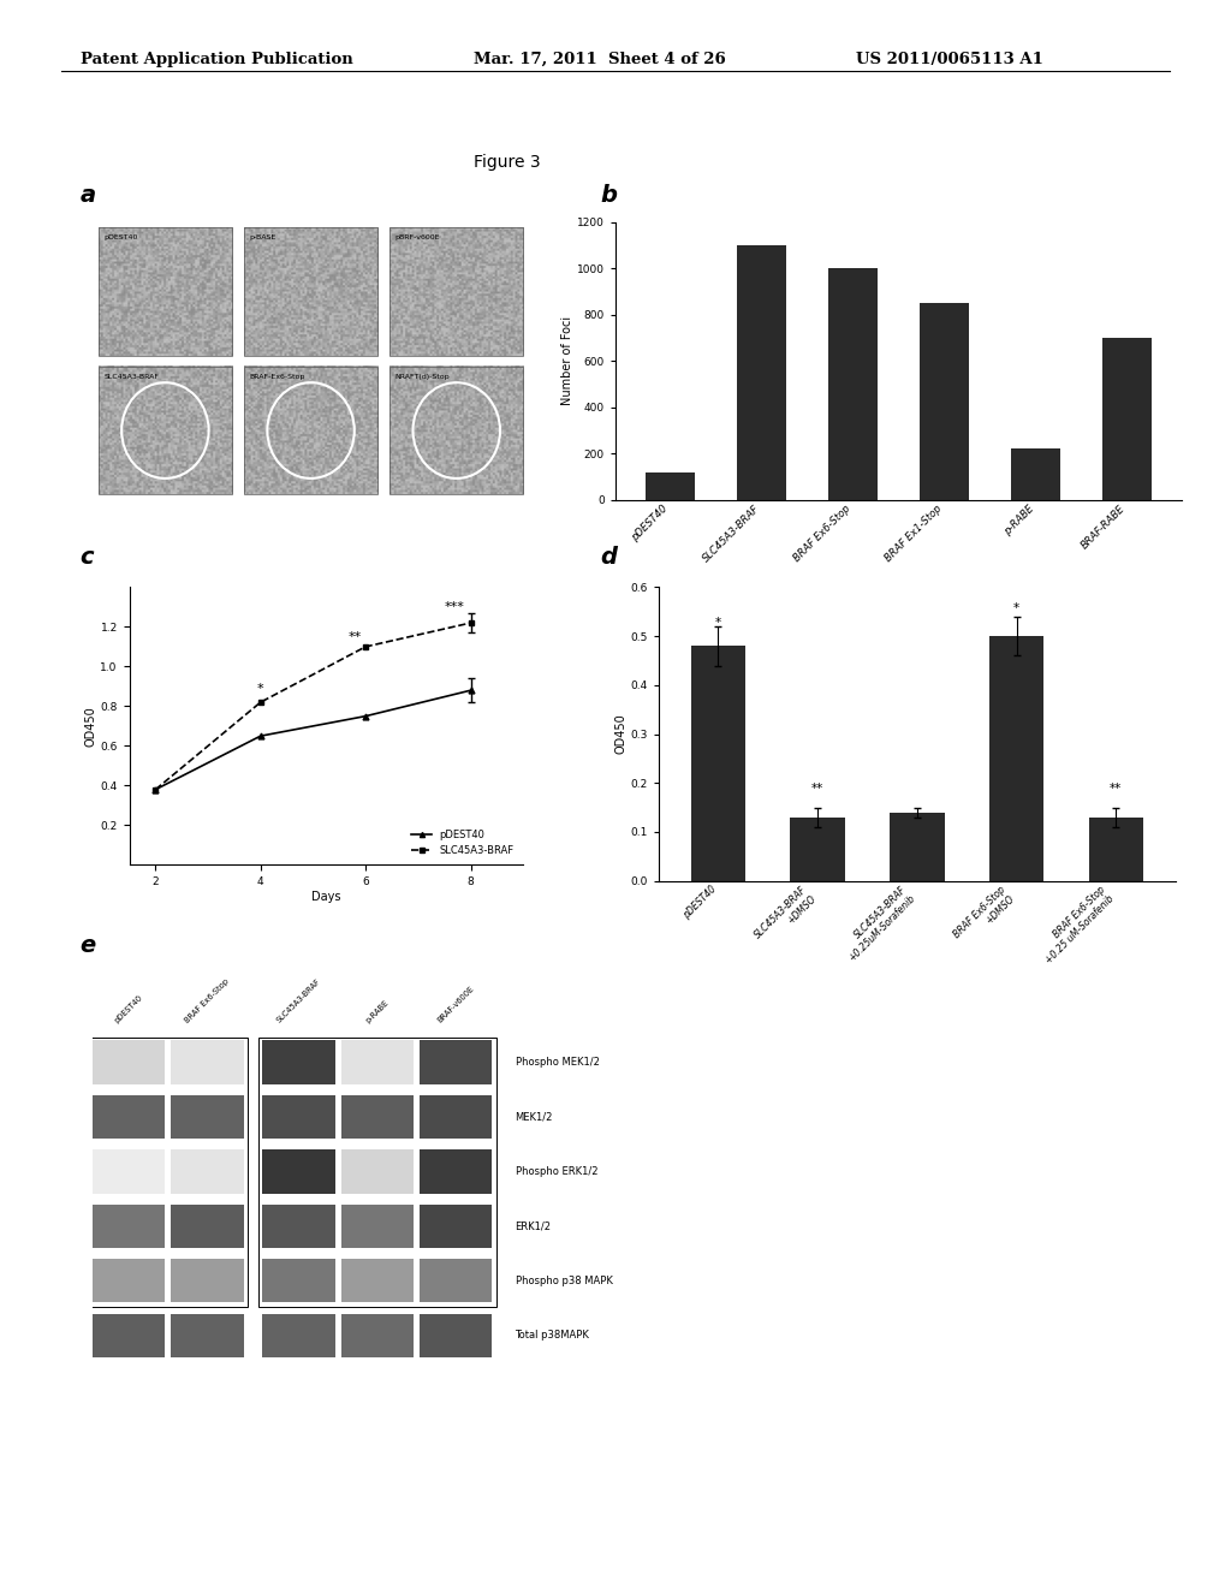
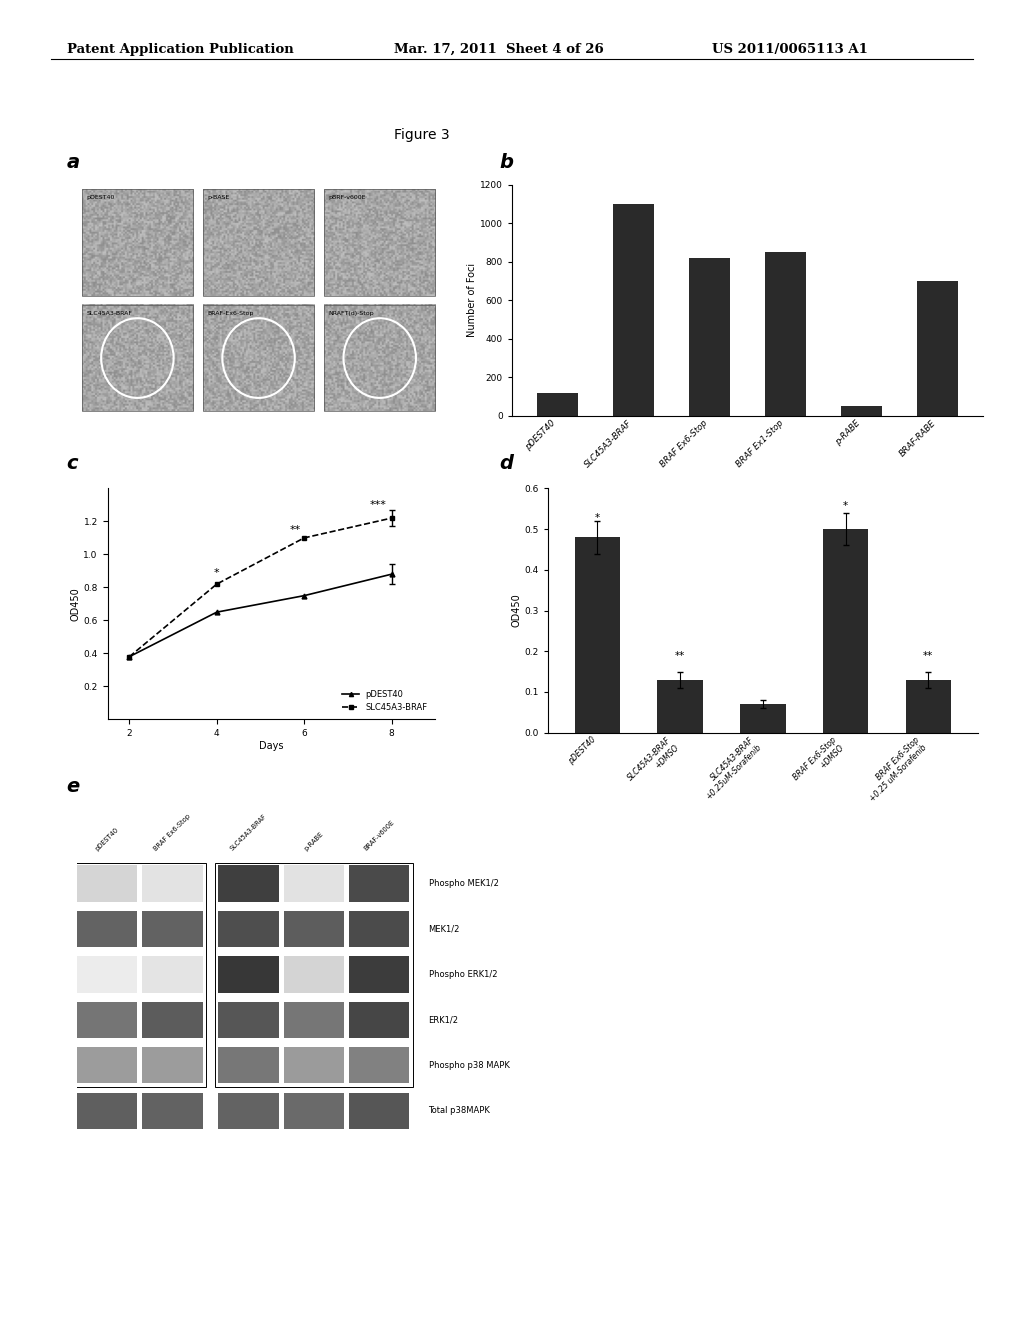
BRAF Ex6-Stop: 1000 -> 820
p-RABE: 220 -> 50
SLC45A3-BRAF +0.25uM-Sorafenib: 0.14 -> 0.07
